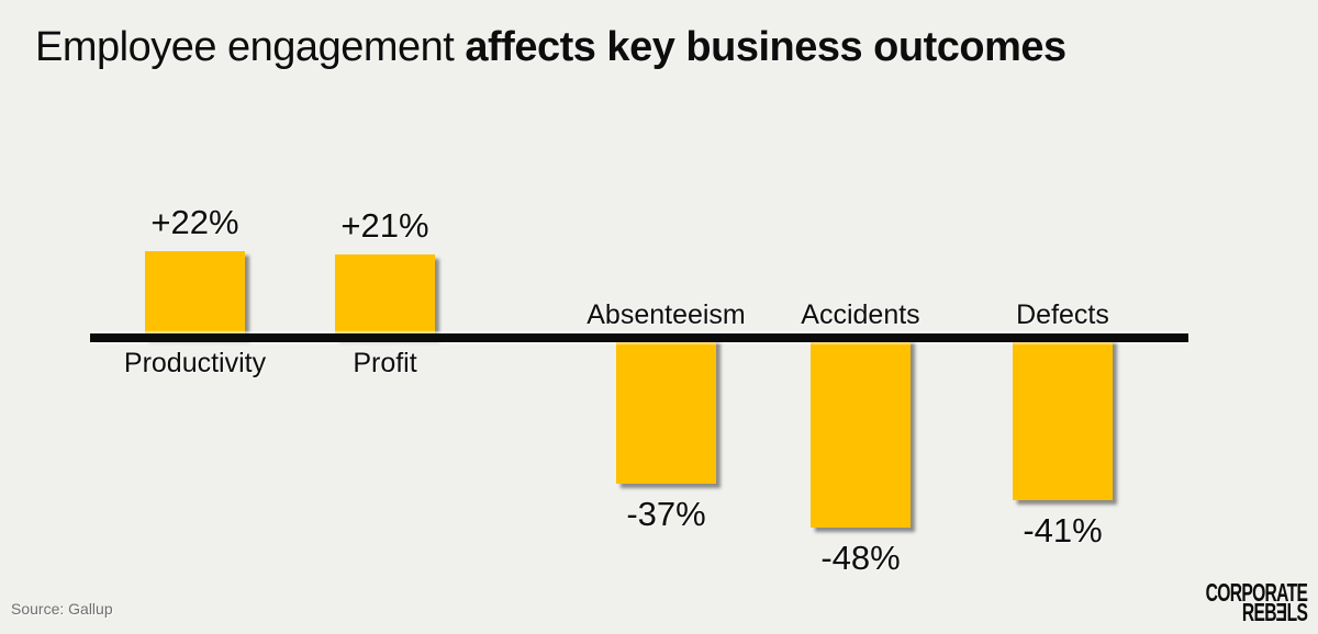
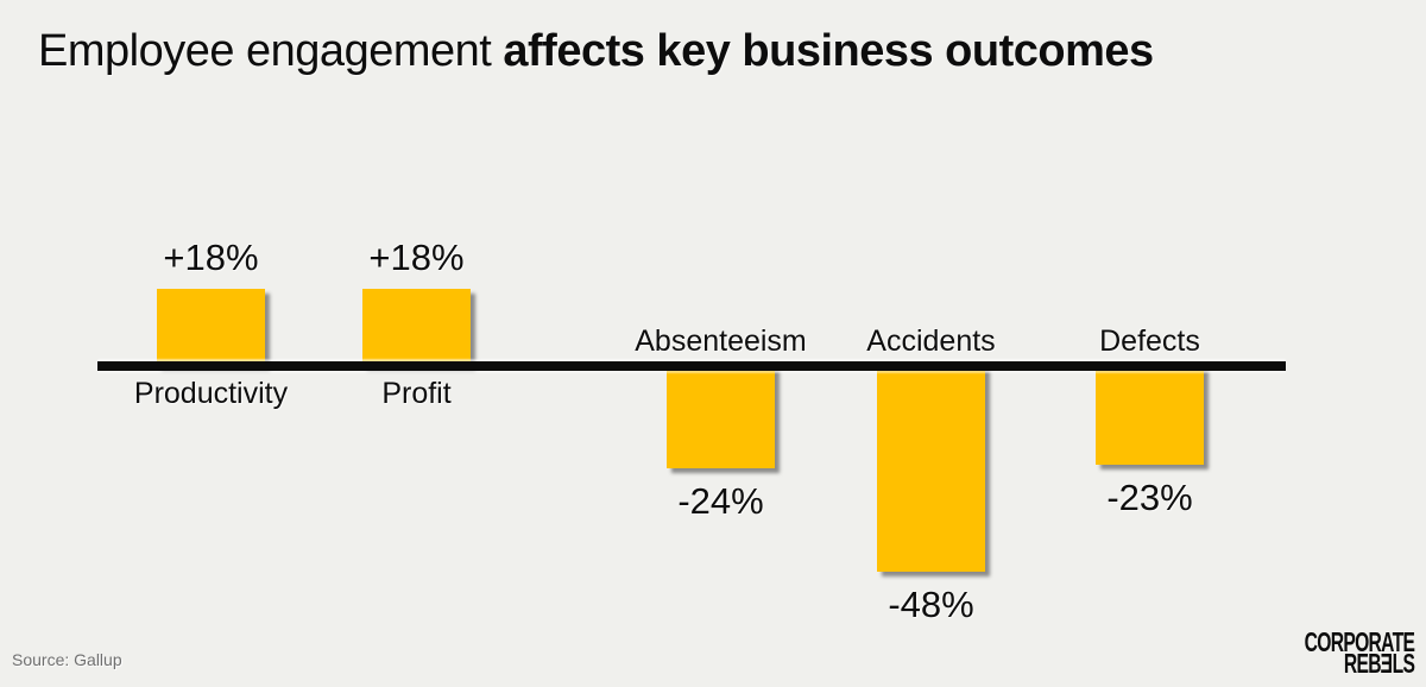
Productivity: +22% -> +18%
Profit: +21% -> +18%
Absenteeism: -37% -> -24%
Defects: -41% -> -23%
